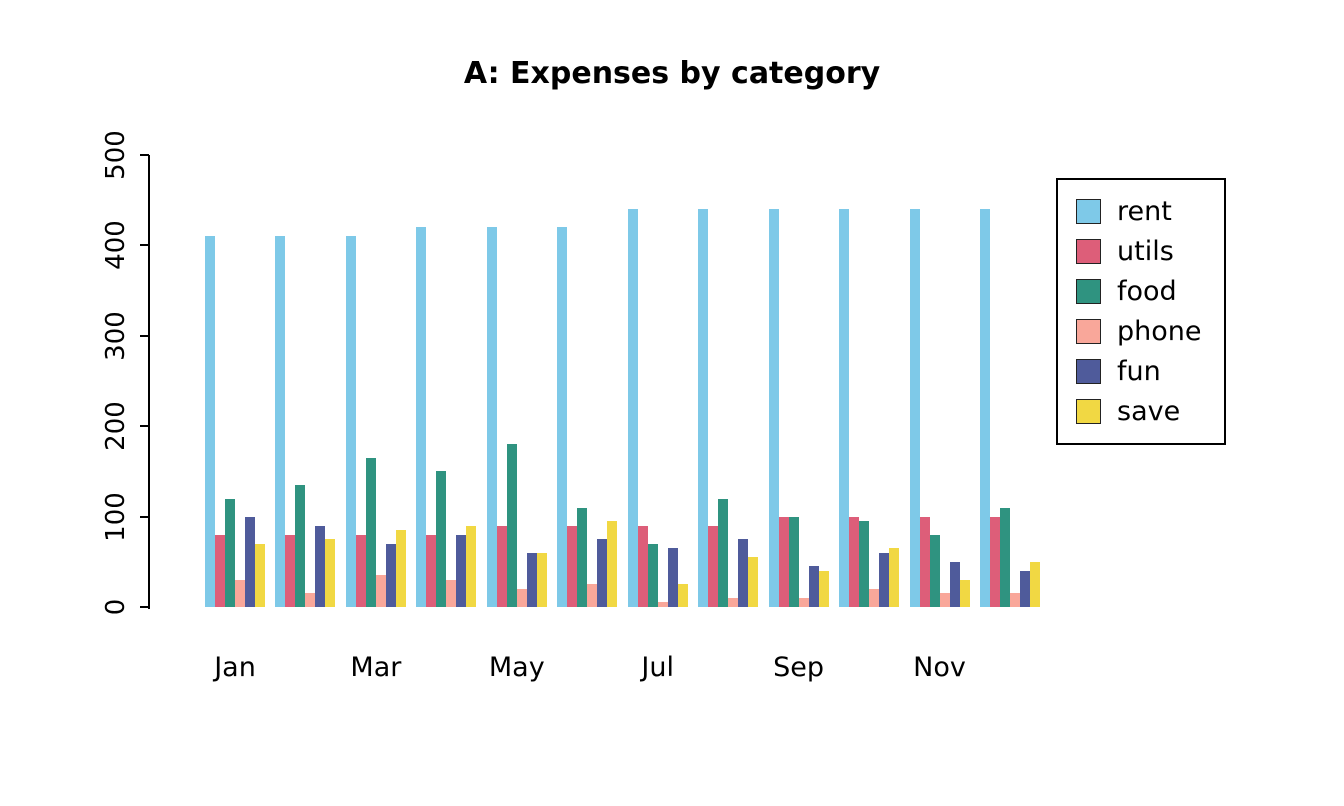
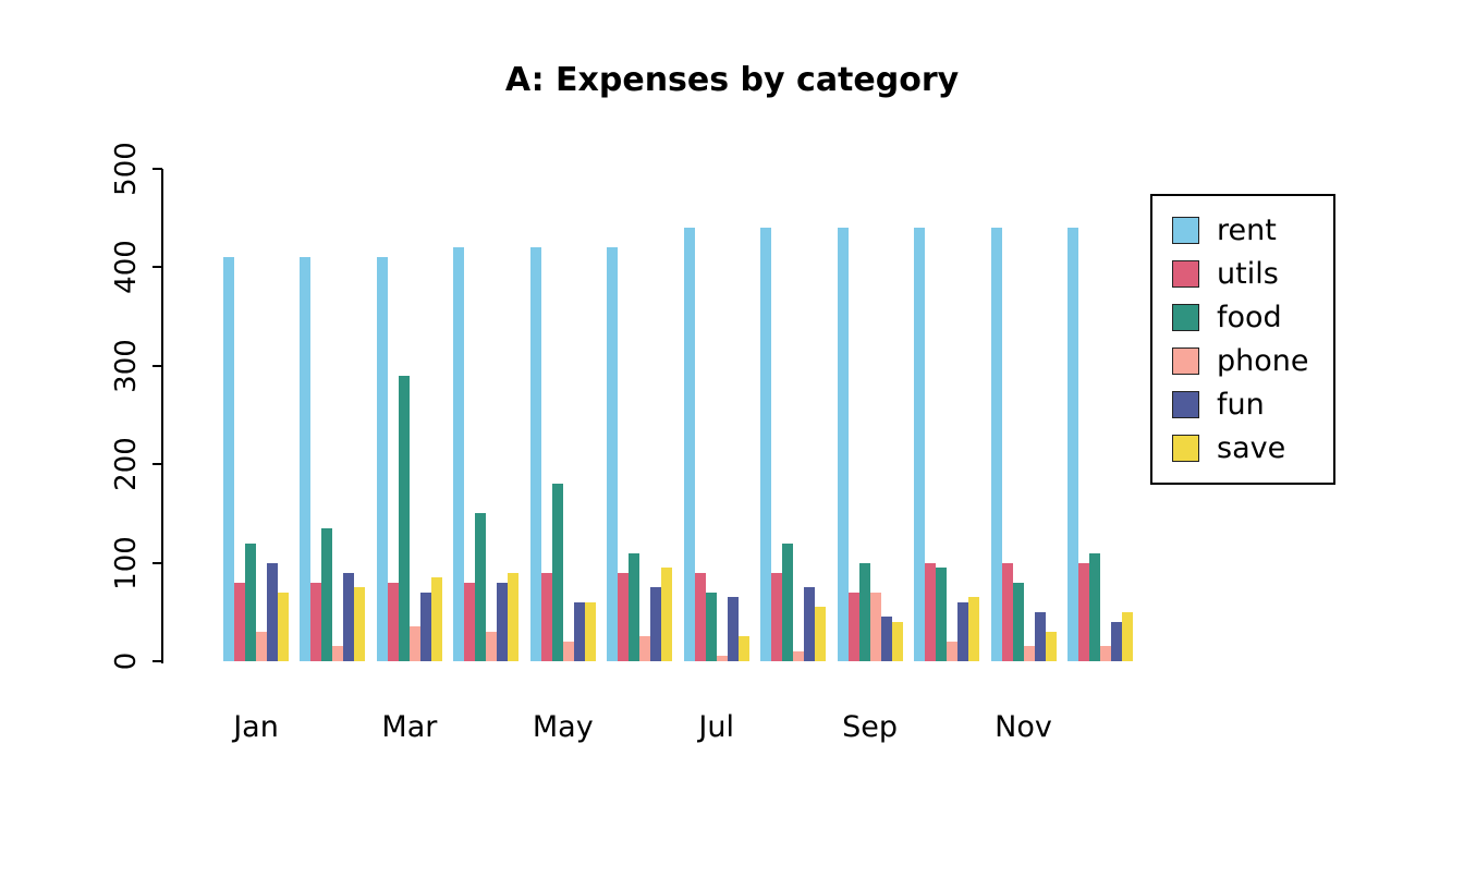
food/Mar: 160 -> 290
utils/Sep: 100 -> 70
phone/Sep: 10 -> 70
